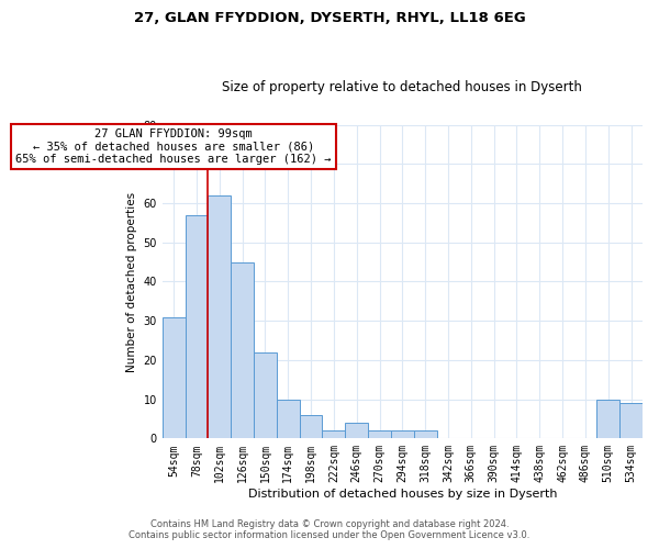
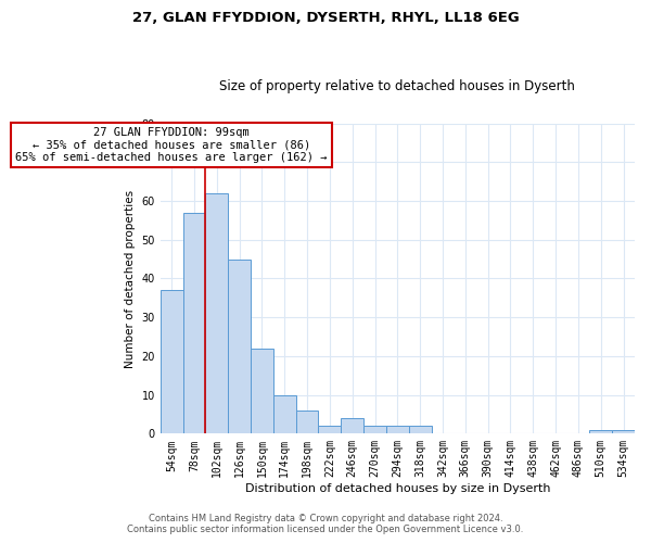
54sqm: 31 -> 37
510sqm: 10 -> 1
534sqm: 9 -> 1
